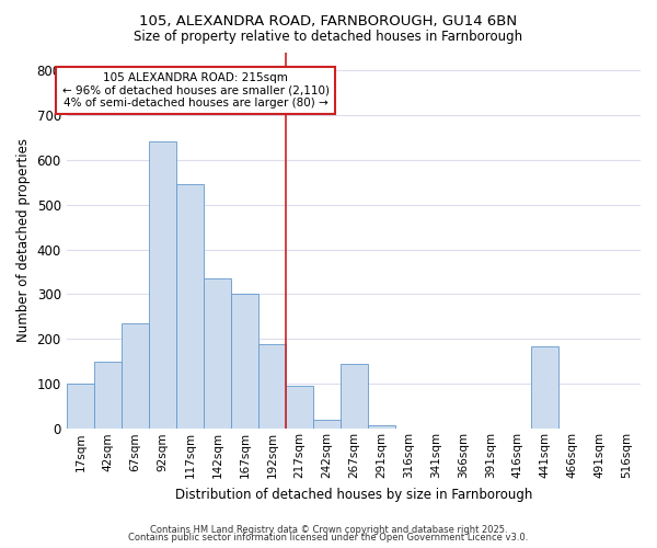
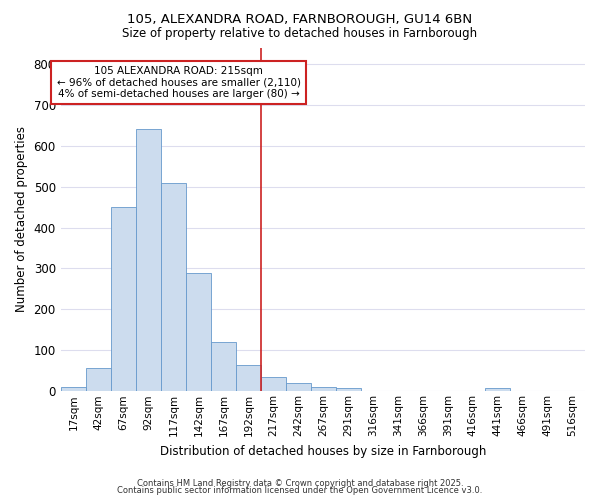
17sqm: 100 -> 10
42sqm: 150 -> 57
67sqm: 235 -> 450
117sqm: 545 -> 510
142sqm: 335 -> 290
167sqm: 300 -> 120
192sqm: 190 -> 65
217sqm: 95 -> 35
267sqm: 145 -> 10
441sqm: 185 -> 7
